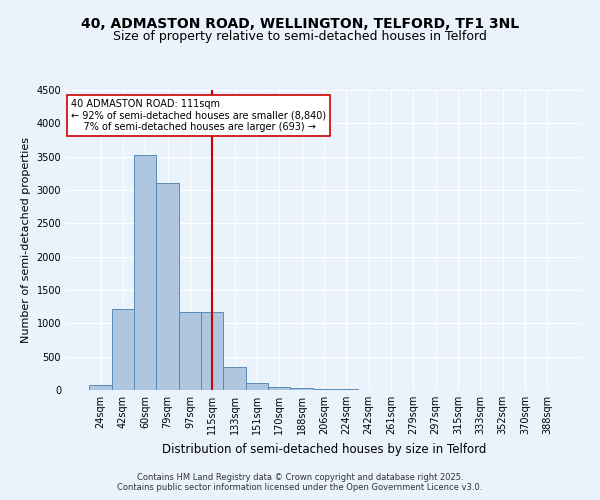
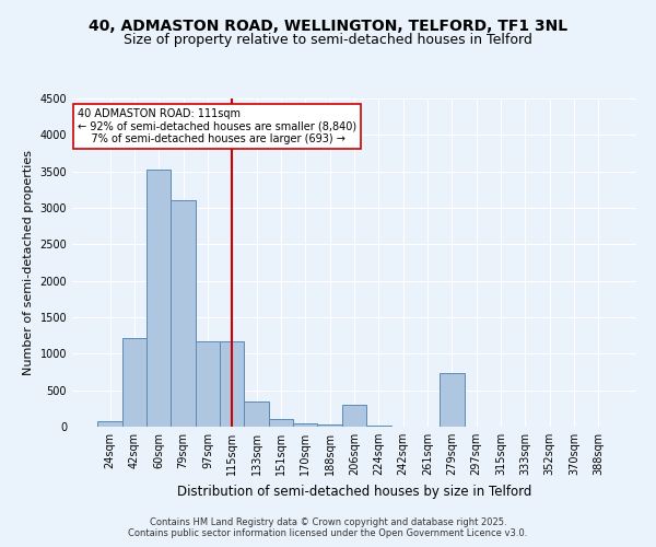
206sqm: 20 -> 300
279sqm: 0 -> 740
